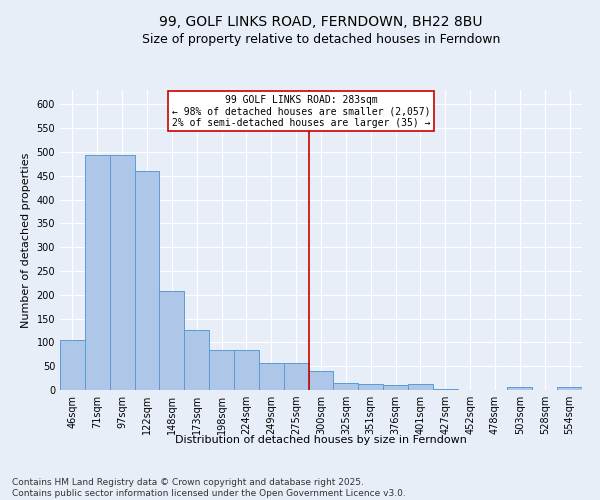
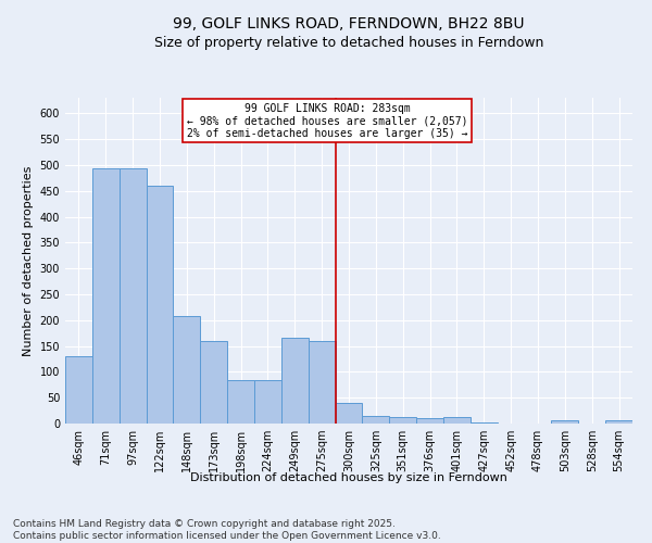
46sqm: 105 -> 130
173sqm: 125 -> 160
249sqm: 57 -> 165
275sqm: 57 -> 160
